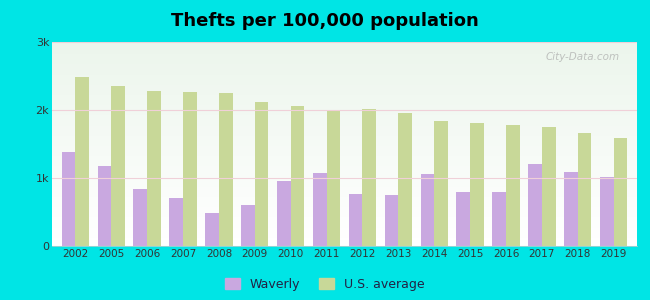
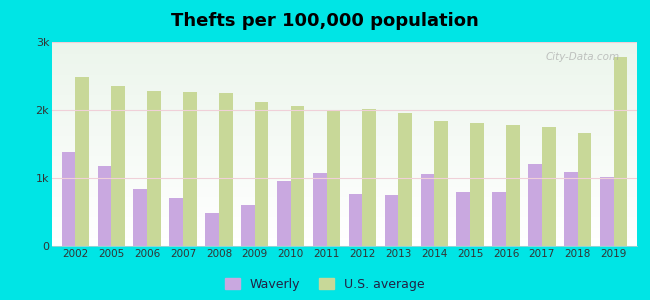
U.S. average/2019: 1.59k -> 2.78k
